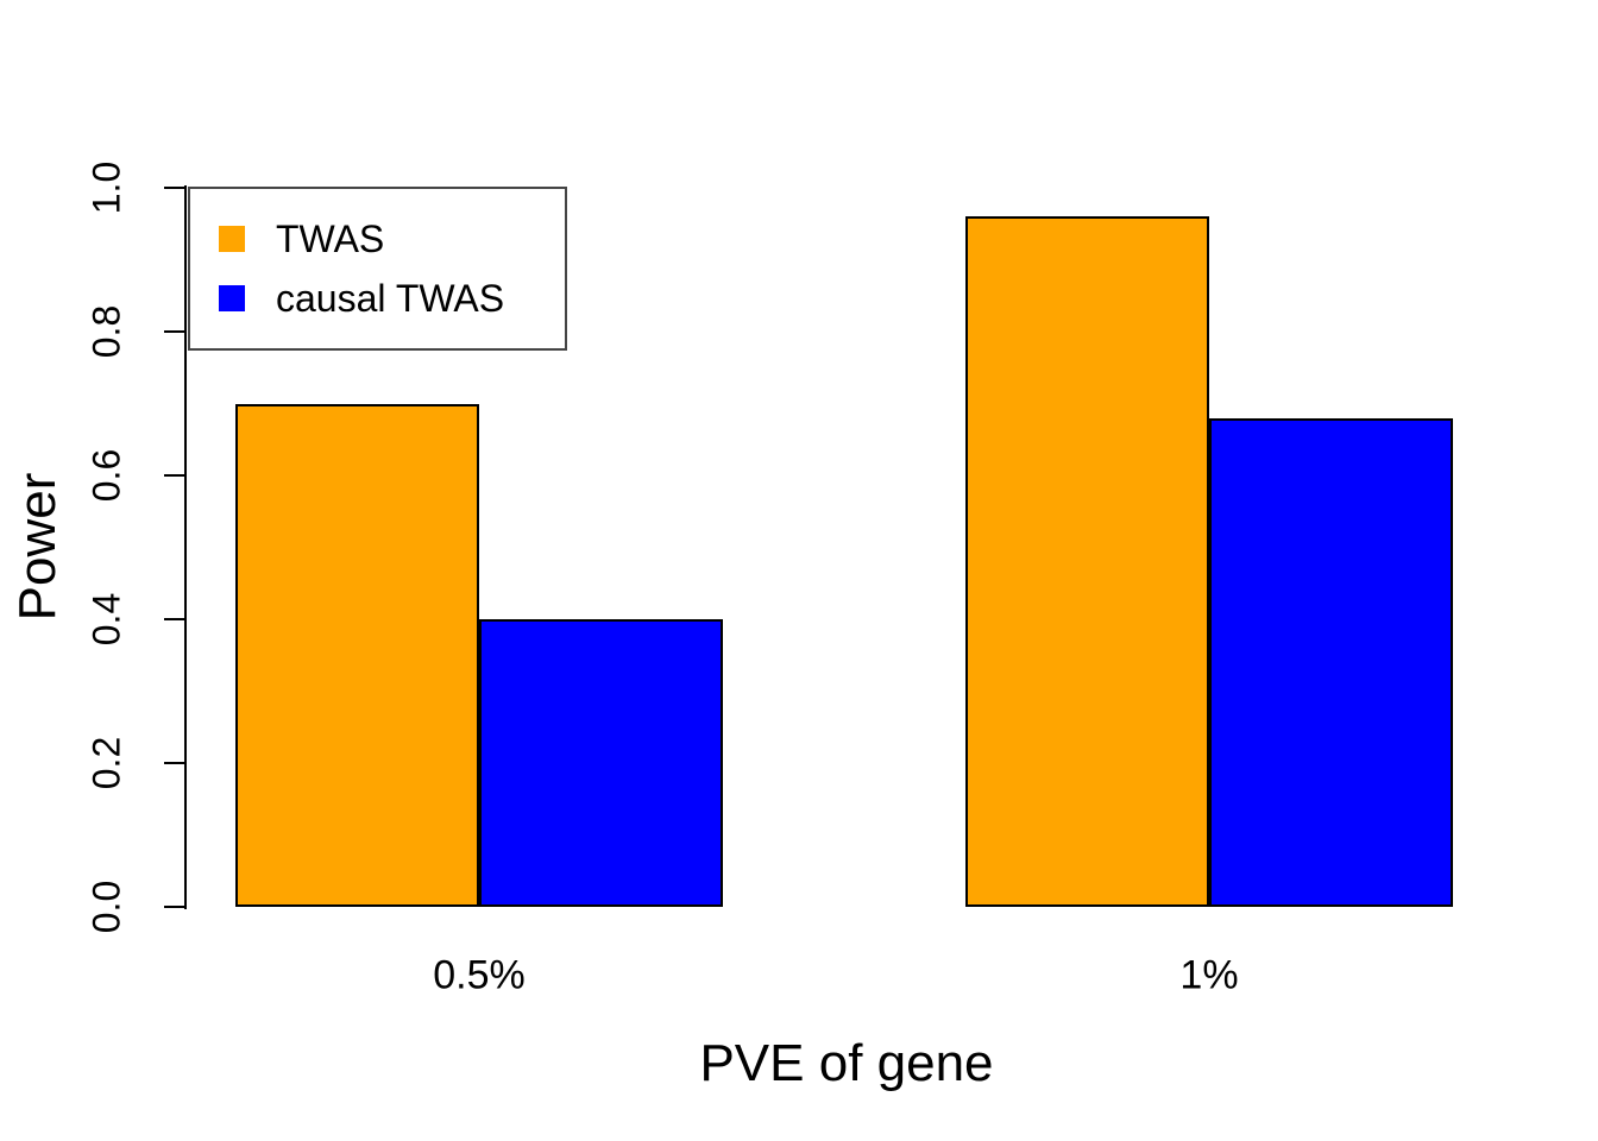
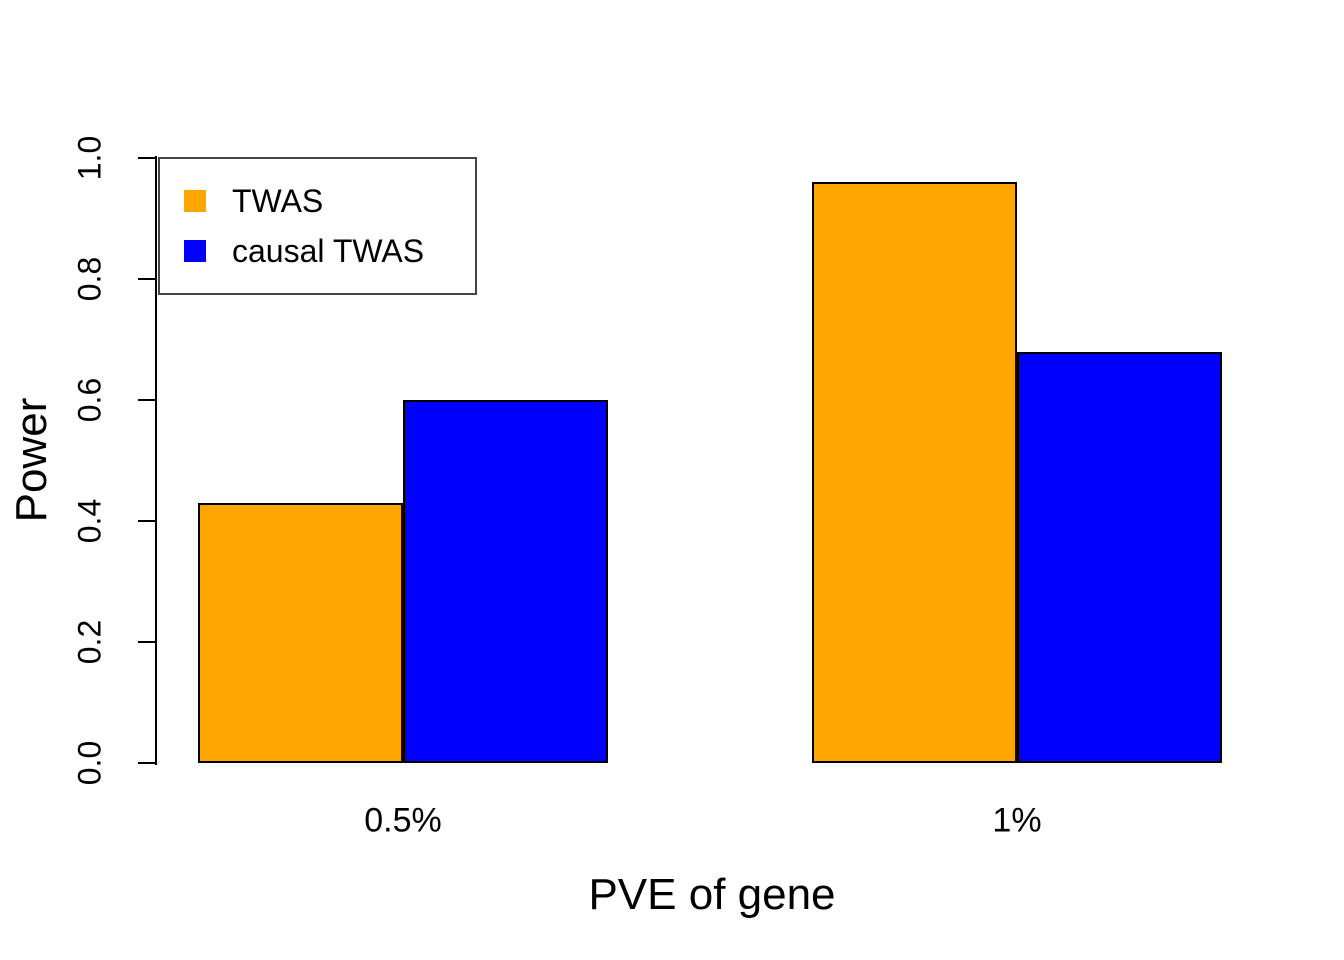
TWAS/0.5%: 0.70 -> 0.43
causal TWAS/0.5%: 0.40 -> 0.60
